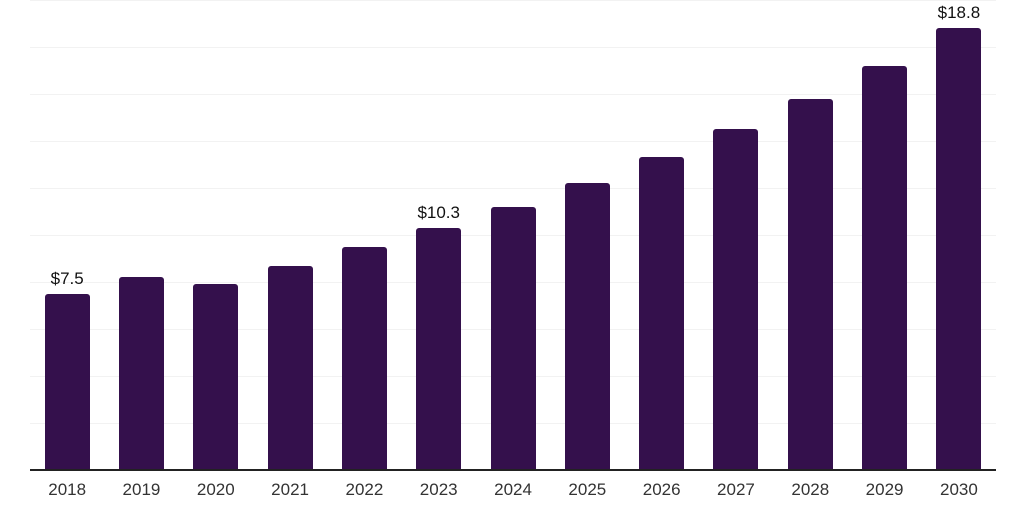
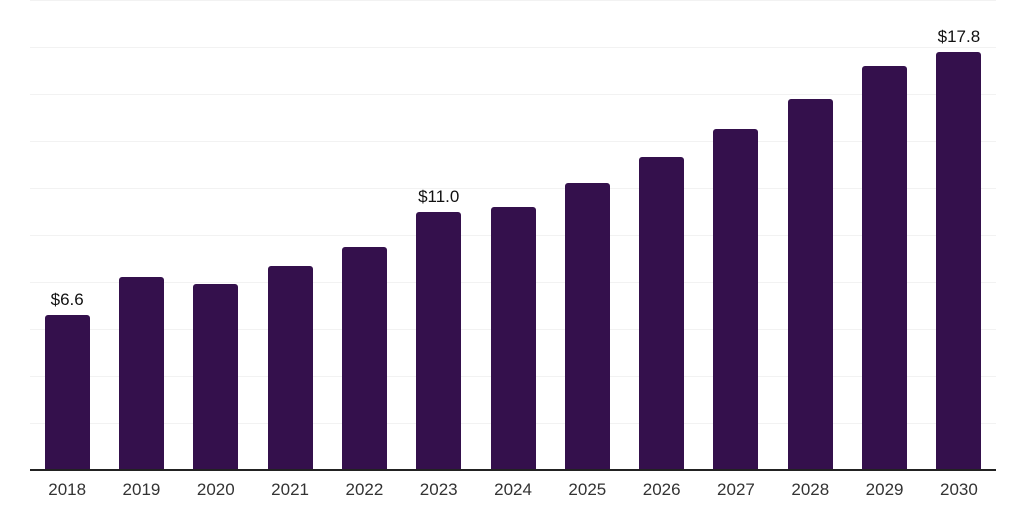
2018: $7.5 -> $6.6
2023: $10.3 -> $11.0
2030: $18.8 -> $17.8
